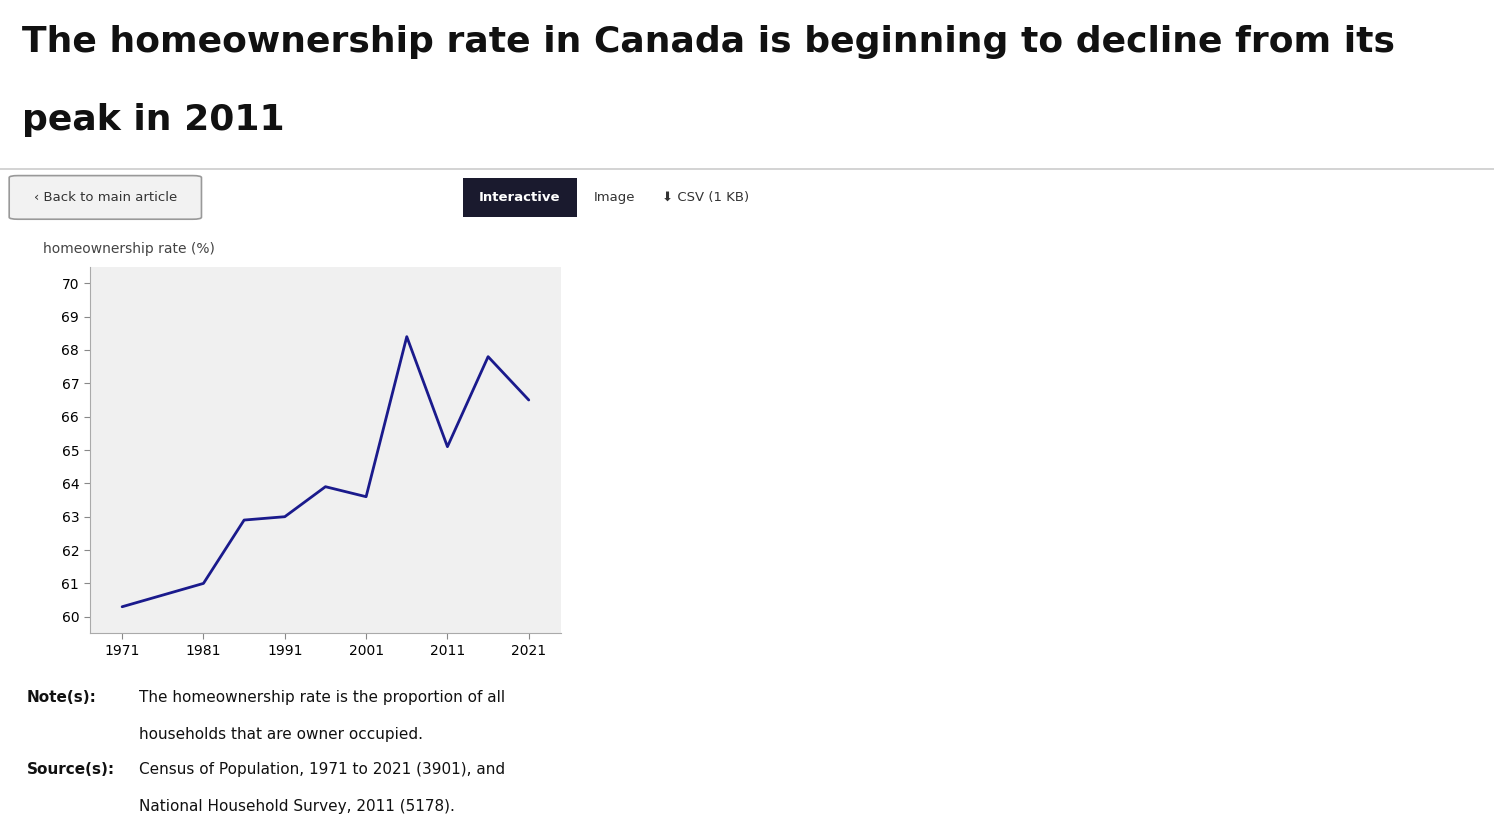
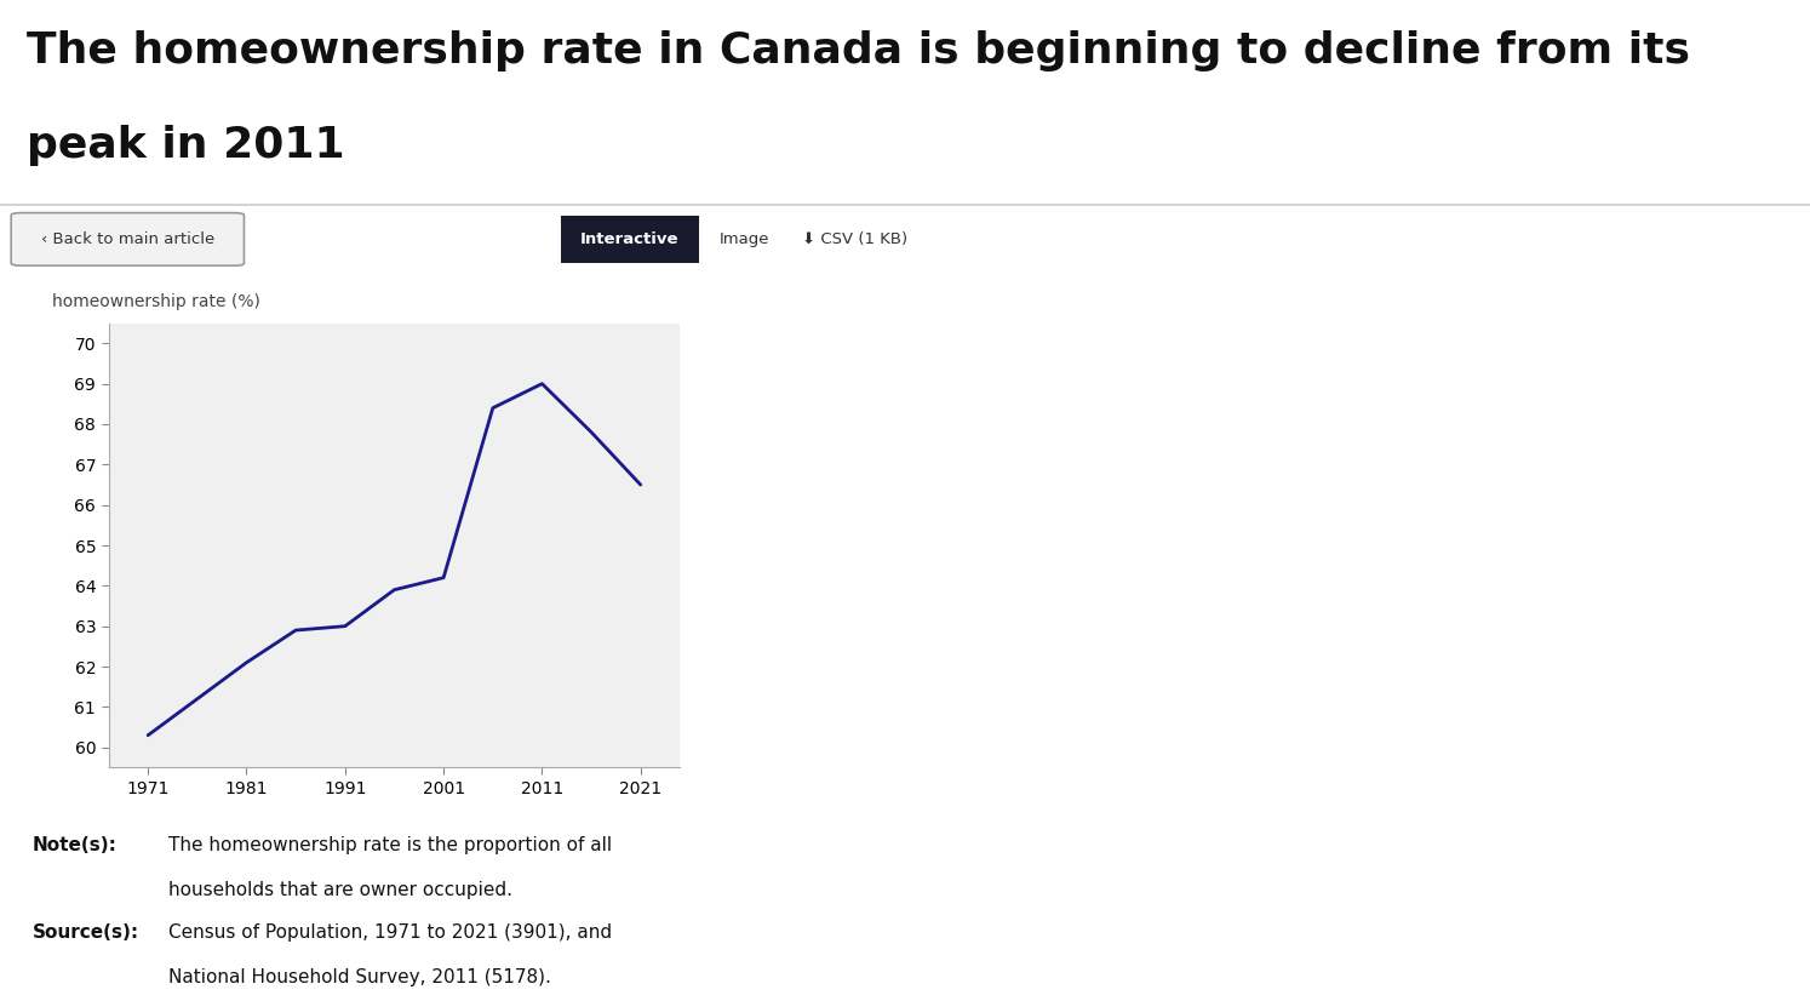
1981: 61.0 -> 62.1
2001: 63.6 -> 64.2
2011: 65.1 -> 69.0
